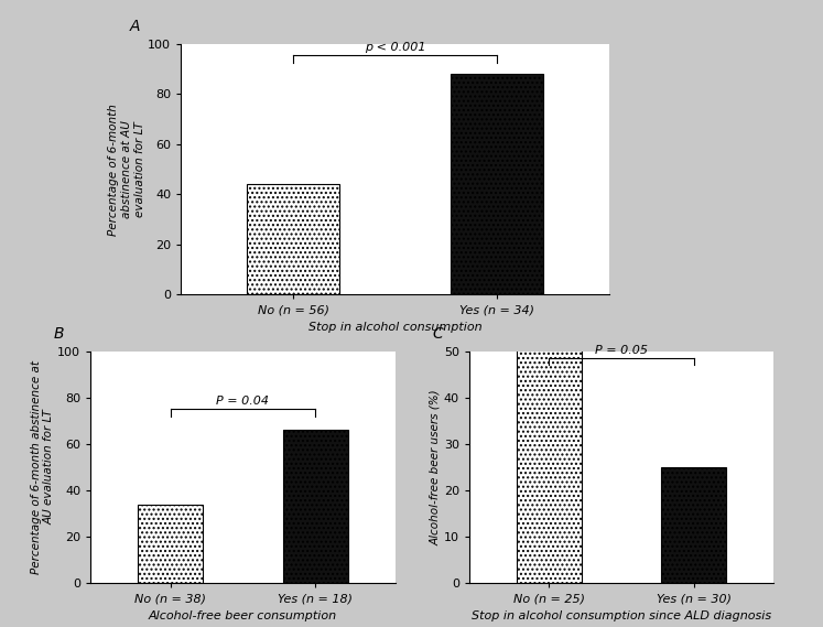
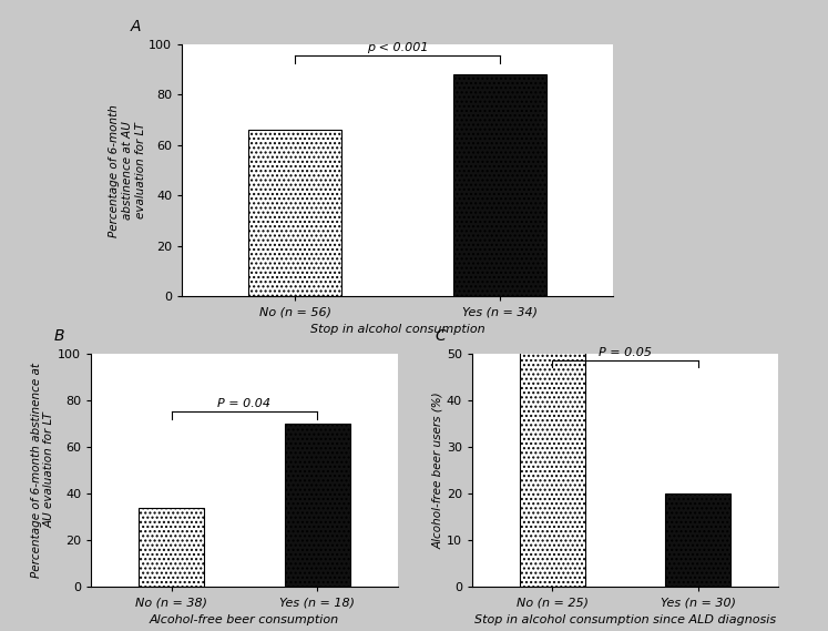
No (n = 56): 44 -> 66
Yes (n = 18): 66 -> 70
Yes (n = 30): 25 -> 20
